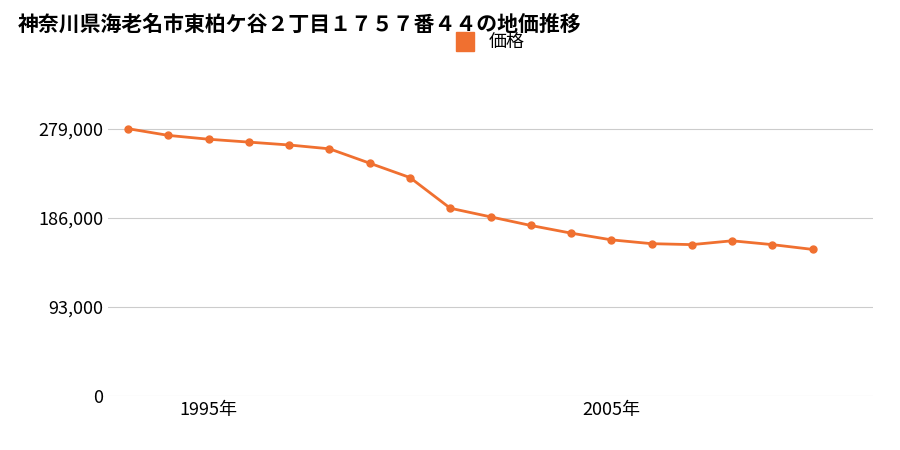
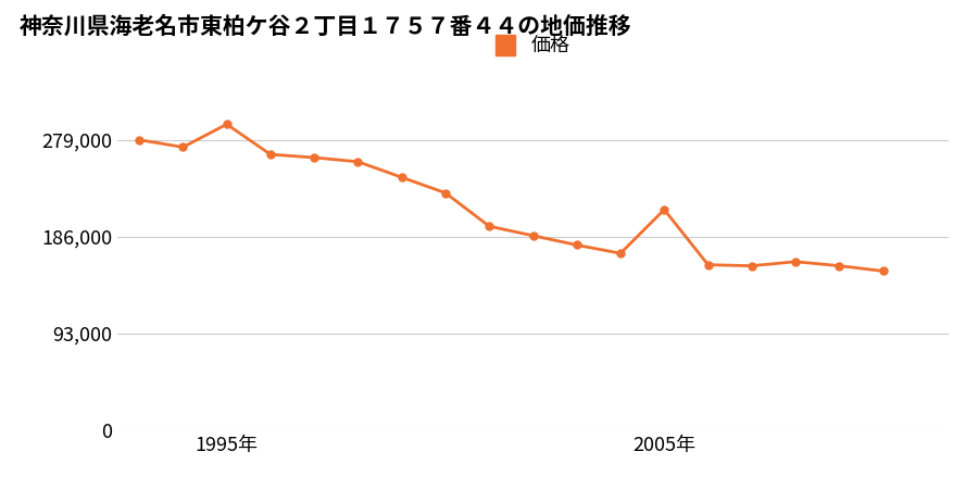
1995年: 268,000 -> 294,000
2005年: 163,000 -> 212,000
